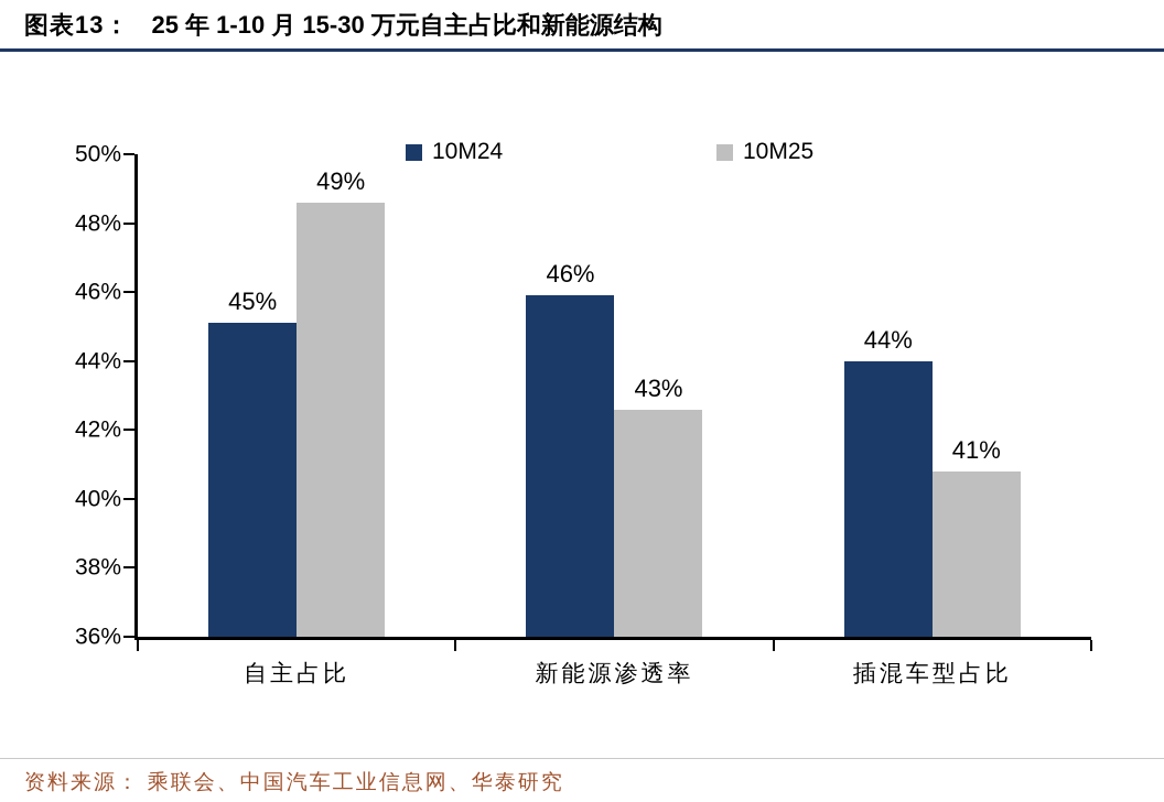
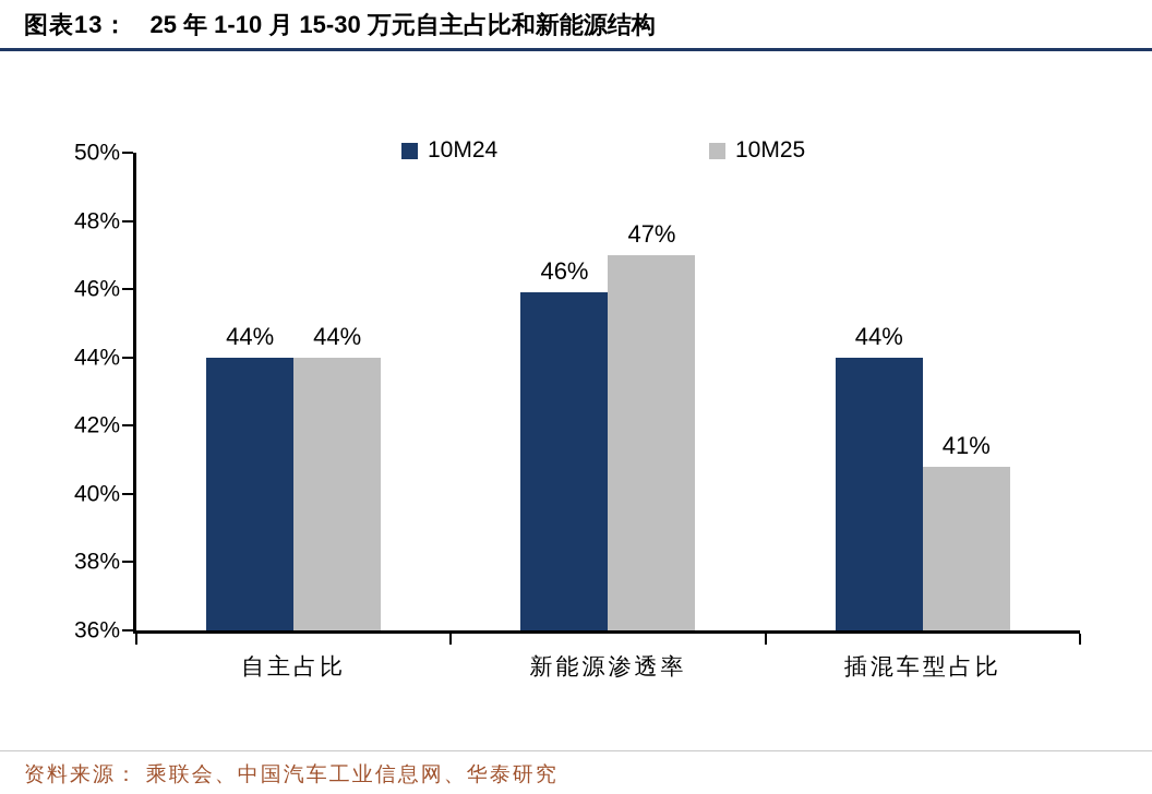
10M24/自主占比: 45% -> 44%
10M25/自主占比: 49% -> 44%
10M25/新能源渗透率: 43% -> 47%
